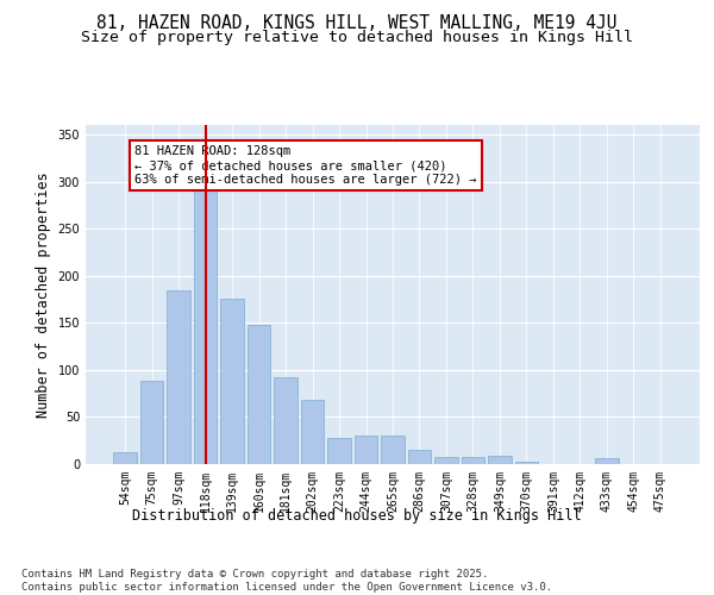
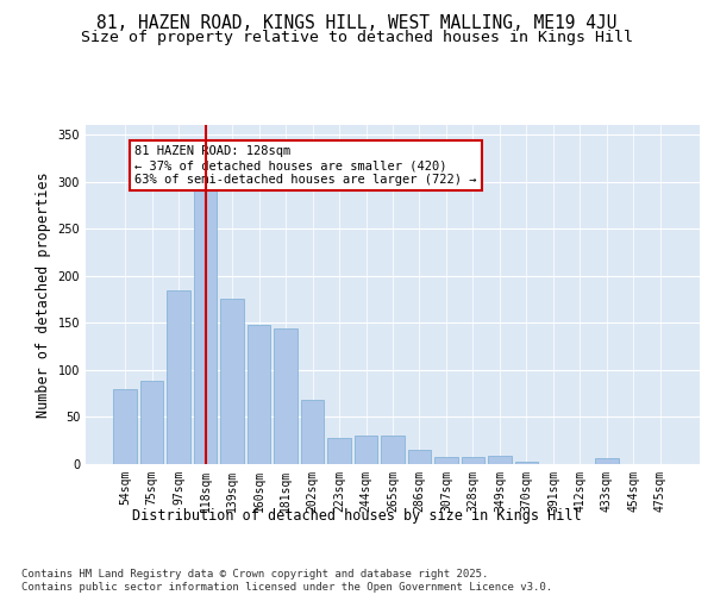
54sqm: 13 -> 80
181sqm: 92 -> 144
